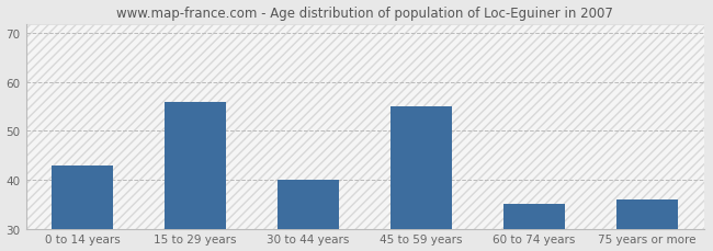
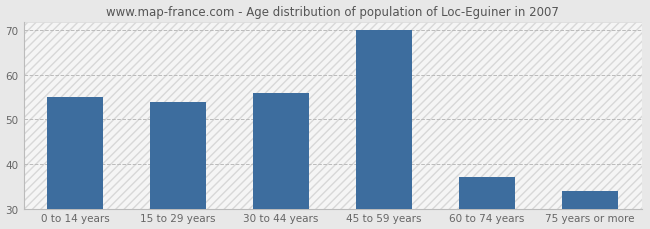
0 to 14 years: 43 -> 55
15 to 29 years: 56 -> 54
30 to 44 years: 40 -> 56
45 to 59 years: 55 -> 70
60 to 74 years: 35 -> 37
75 years or more: 36 -> 34
